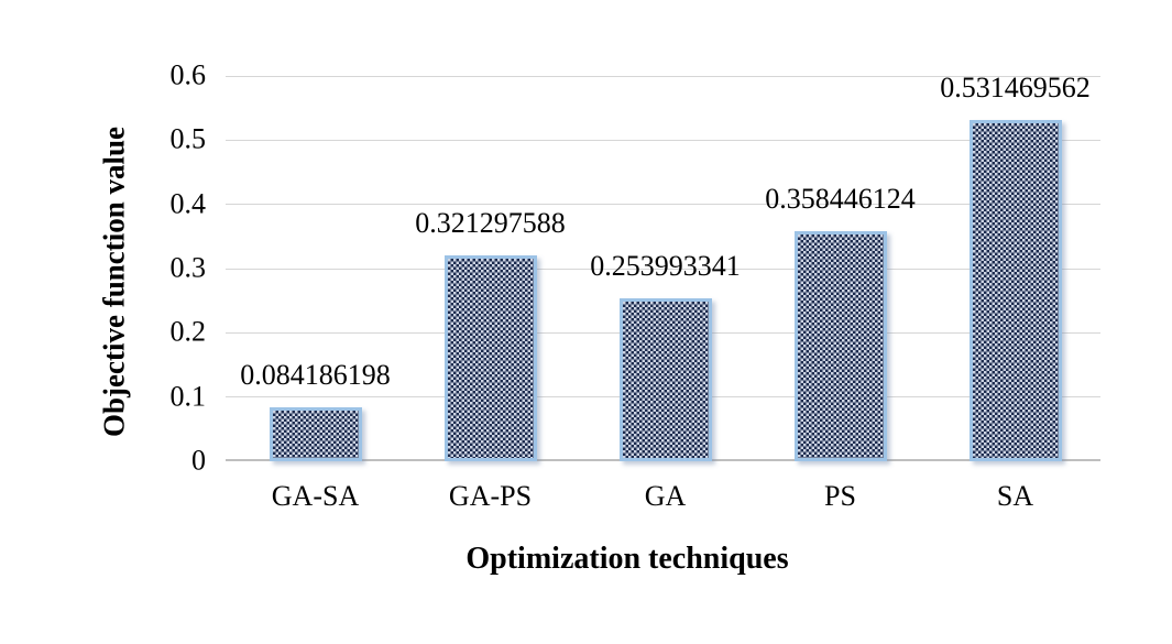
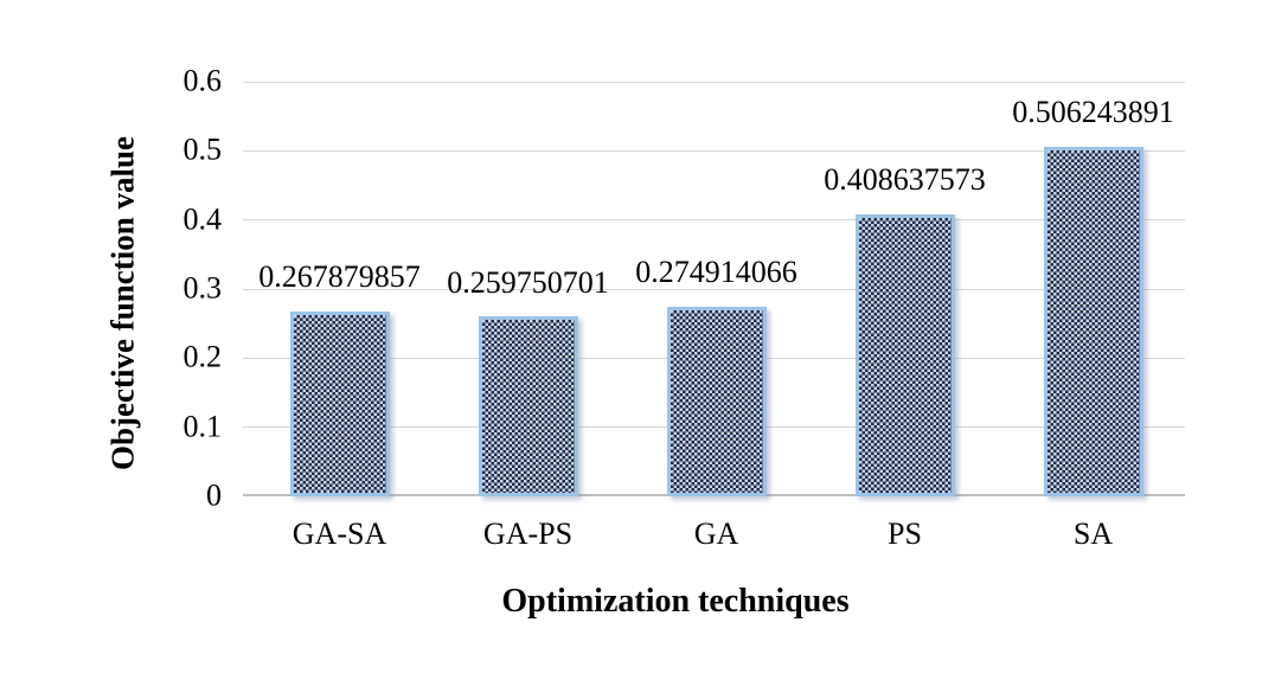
GA-SA: 0.084186198 -> 0.267879857
GA-PS: 0.321297588 -> 0.259750701
GA: 0.253993341 -> 0.274914066
PS: 0.358446124 -> 0.408637573
SA: 0.531469562 -> 0.506243891
